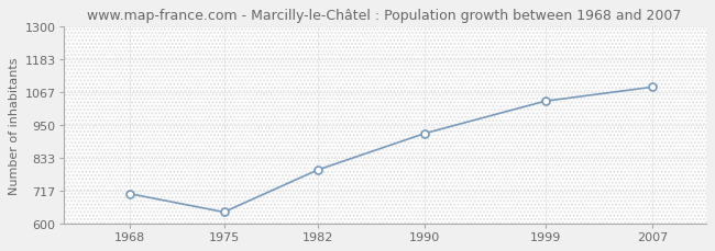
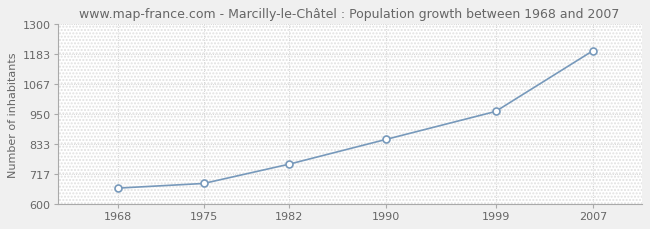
1968: 705 -> 661
1975: 640 -> 679
1982: 790 -> 754
1990: 920 -> 851
1999: 1035 -> 960
2007: 1085 -> 1197
